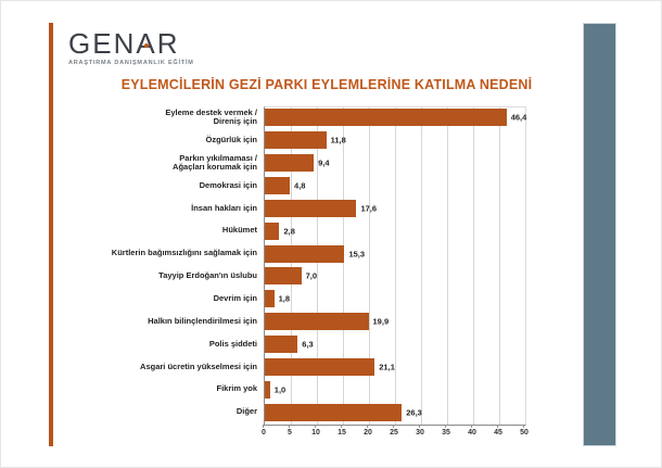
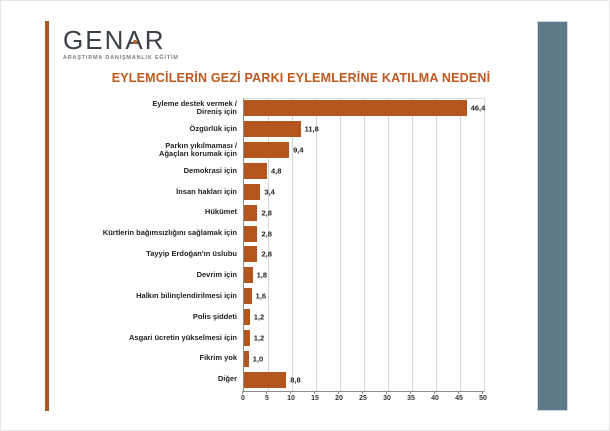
İnsan hakları için: 17,6 -> 3,4
Kürtlerin bağımsızlığını sağlamak için: 15,3 -> 2,8
Tayyip Erdoğan'ın üslubu: 7,0 -> 2,8
Halkın bilinçlendirilmesi için: 19,9 -> 1,6
Polis şiddeti: 6,3 -> 1,2
Asgari ücretin yükselmesi için: 21,1 -> 1,2
Diğer: 26,3 -> 8,8
